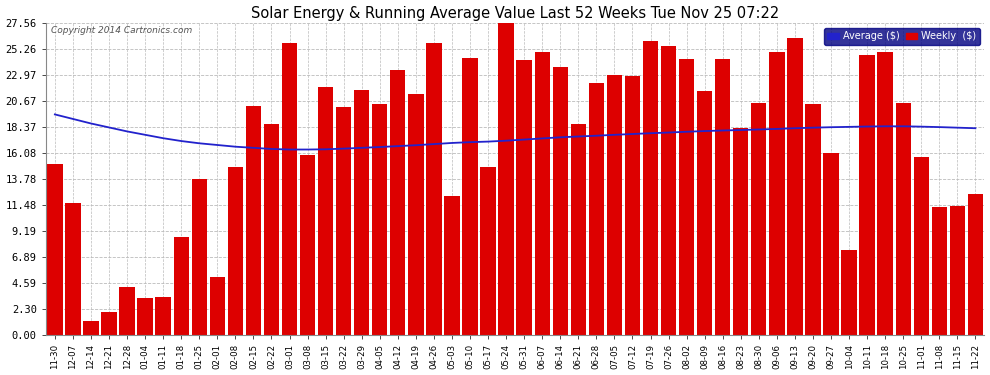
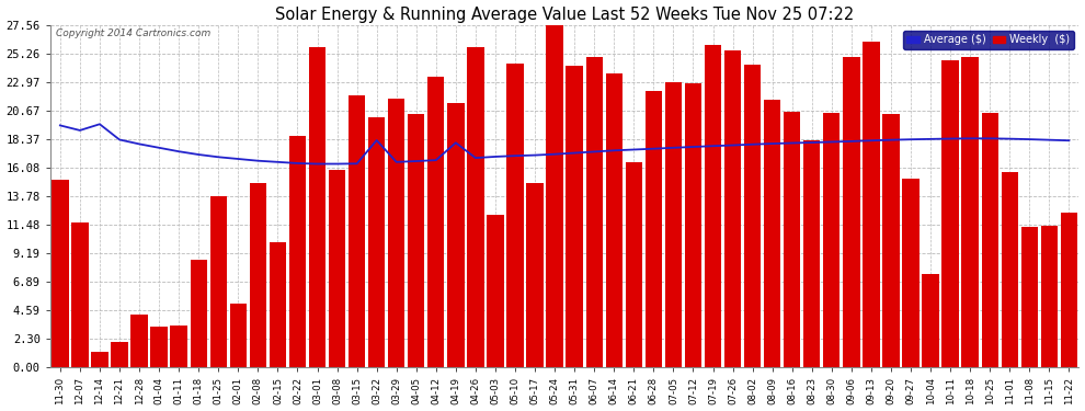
Average ($)/12-14: 18.7 -> 19.6
Weekly ($)/02-15: 20.3 -> 10.1
Average ($)/03-22: 16.5 -> 18.3
Average ($)/04-19: 16.8 -> 18.1
Weekly ($)/06-21: 18.7 -> 16.5
Weekly ($)/08-16: 24.4 -> 20.6
Weekly ($)/09-27: 16.1 -> 15.2
